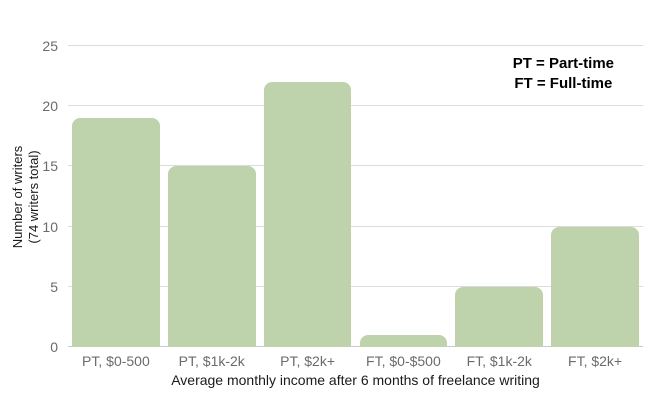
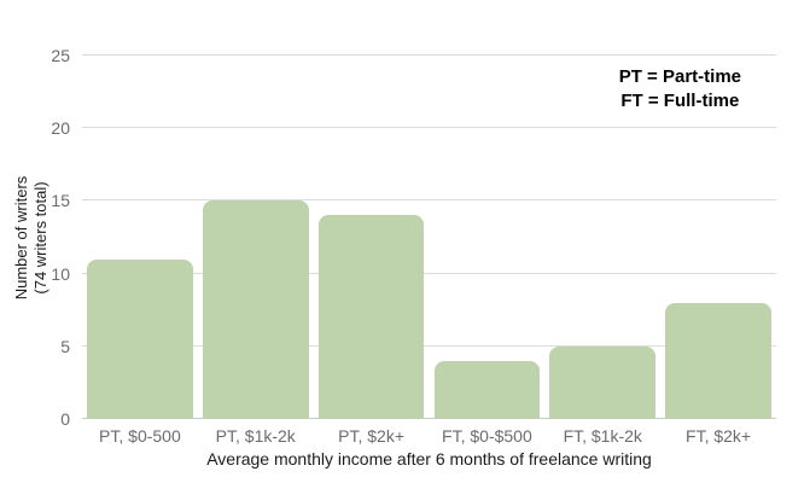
PT, $0-500: 19 -> 11
PT, $2k+: 22 -> 14
FT, $0-$500: 1 -> 4
FT, $2k+: 10 -> 8
